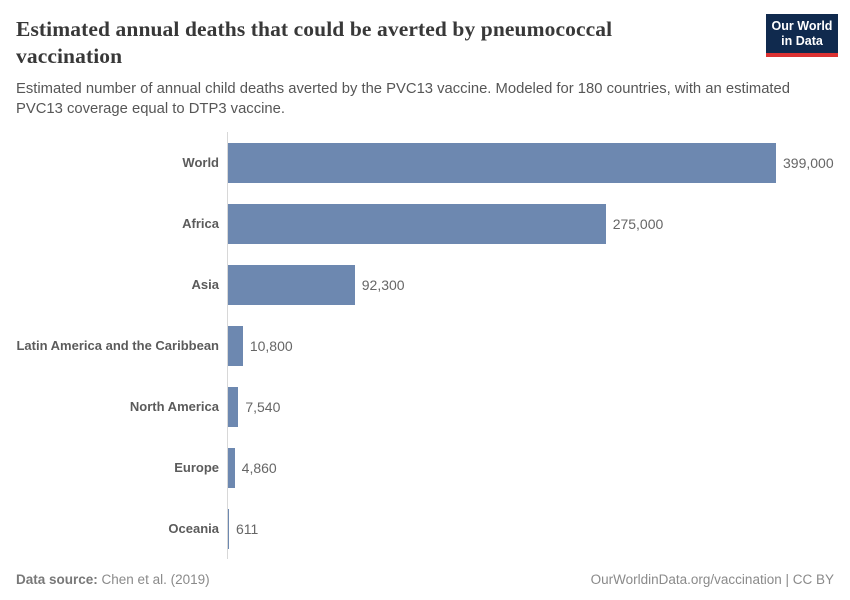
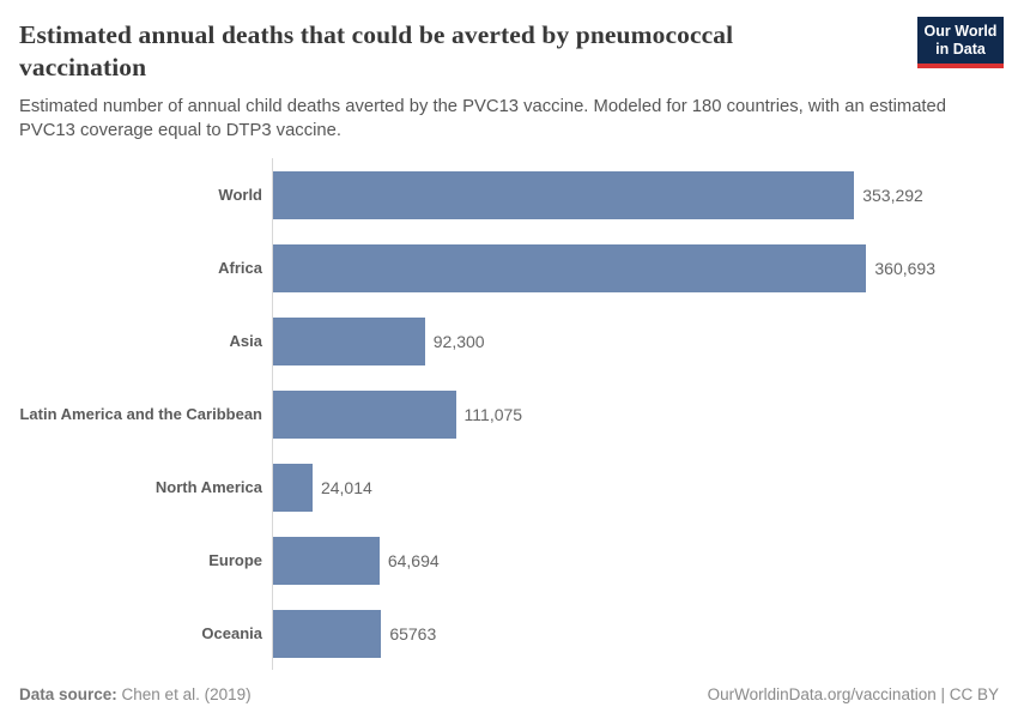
World: 399,000 -> 353,292
Africa: 275,000 -> 360,693
Latin America and the Caribbean: 10,800 -> 111,075
North America: 7,540 -> 24,014
Europe: 4,860 -> 64,694
Oceania: 611 -> 65763
